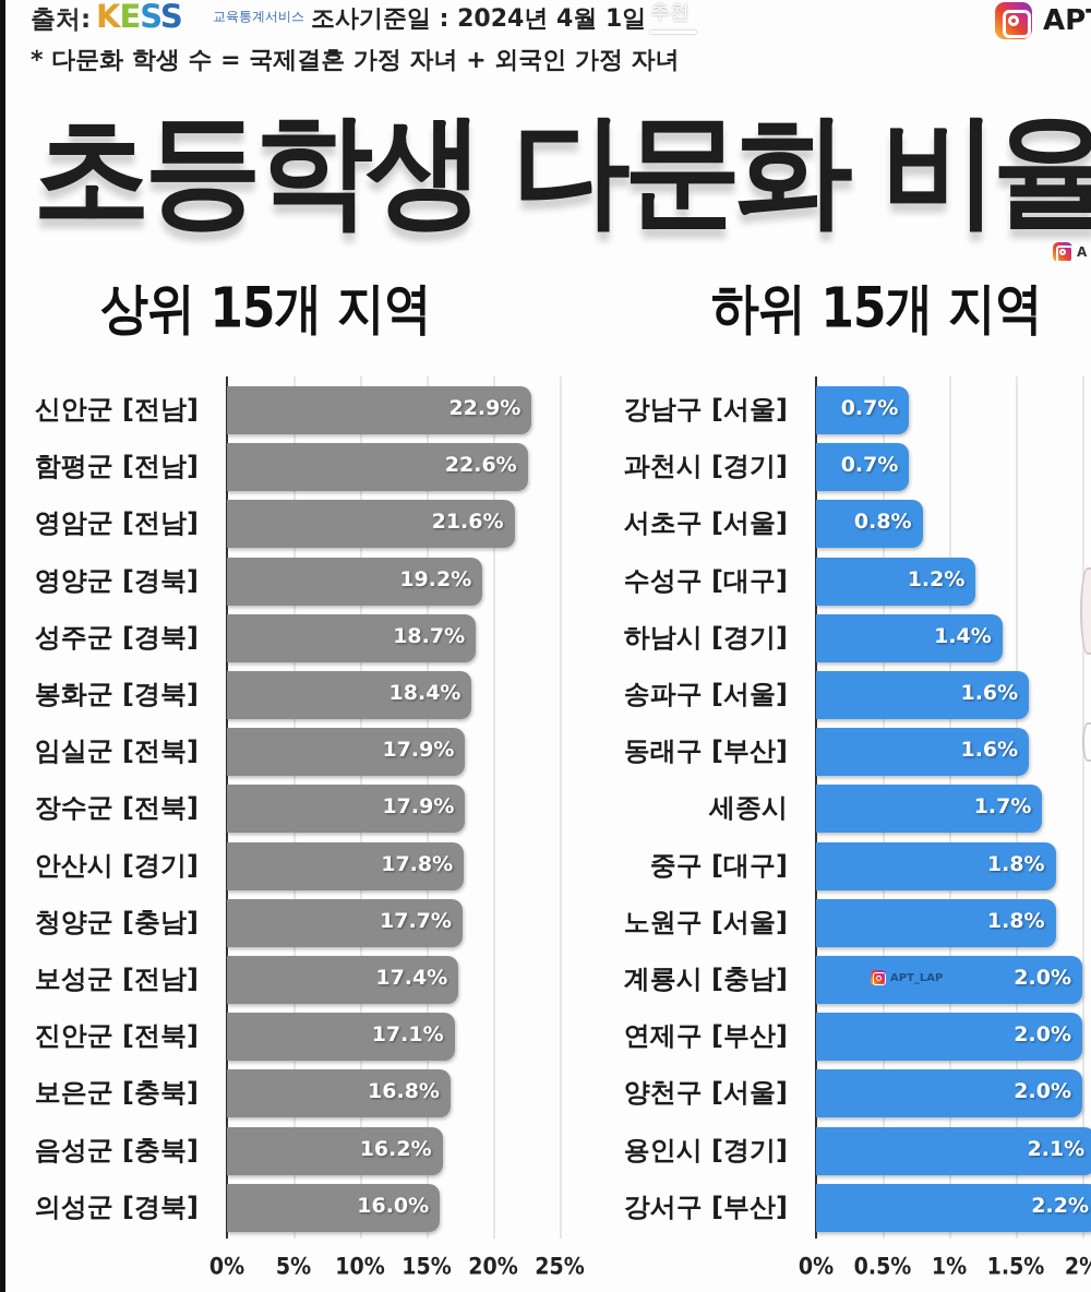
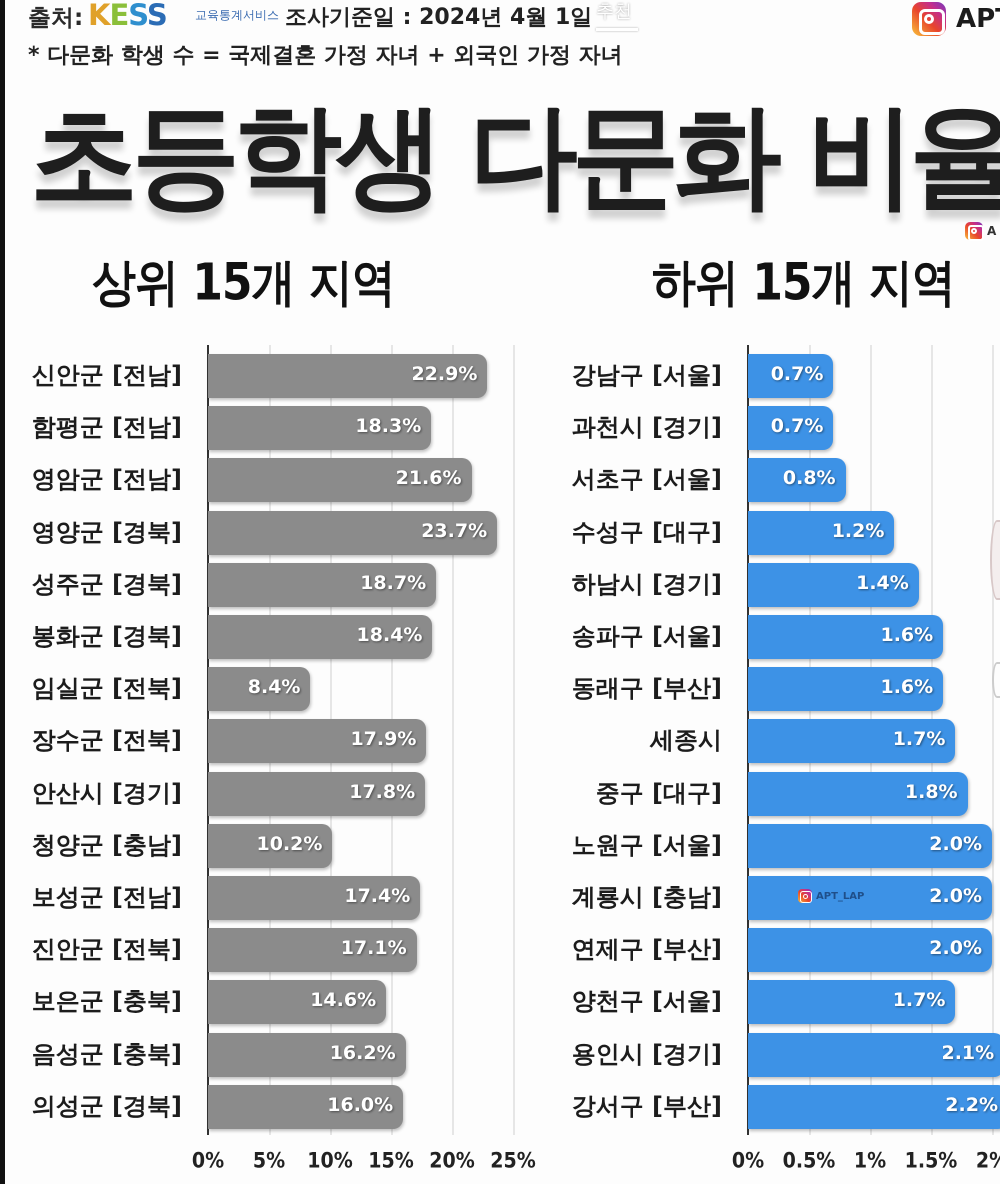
상위 15개 지역/함평군 [전남]: 22.6% -> 18.3%
상위 15개 지역/영양군 [경북]: 19.2% -> 23.7%
상위 15개 지역/임실군 [전북]: 17.9% -> 8.4%
상위 15개 지역/청양군 [충남]: 17.7% -> 10.2%
상위 15개 지역/보은군 [충북]: 16.8% -> 14.6%
하위 15개 지역/노원구 [서울]: 1.8% -> 2.0%
하위 15개 지역/양천구 [서울]: 2.0% -> 1.7%
